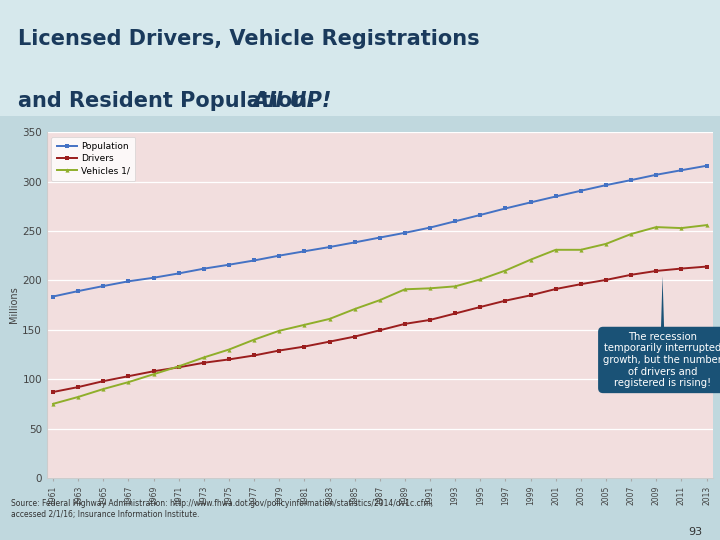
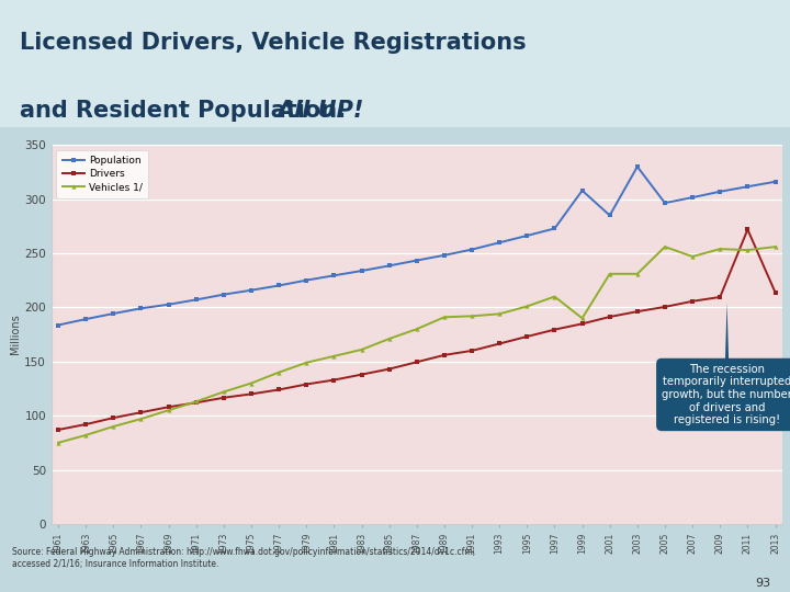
Population/1999: 279 -> 308
Vehicles 1//1999: 221 -> 190
Population/2003: 291 -> 330
Vehicles 1//2005: 237 -> 256
Drivers/2011: 212 -> 272
